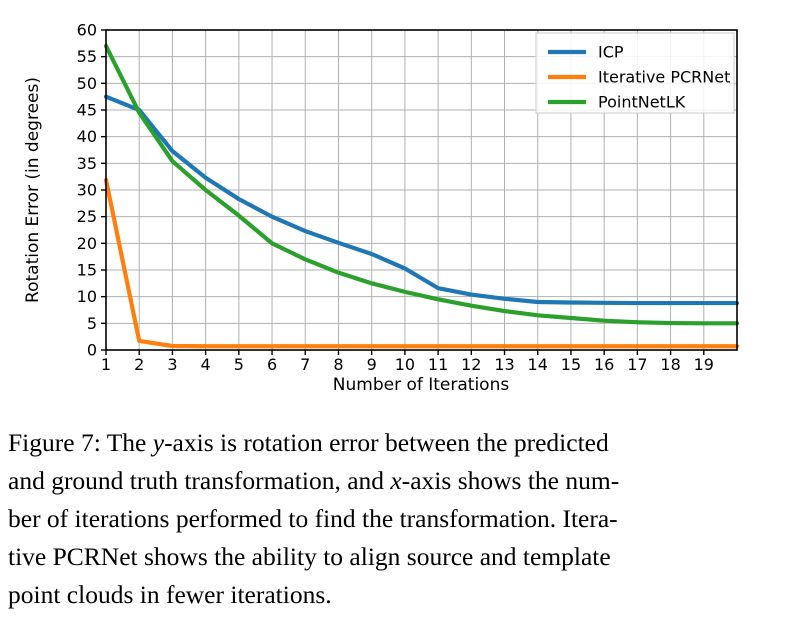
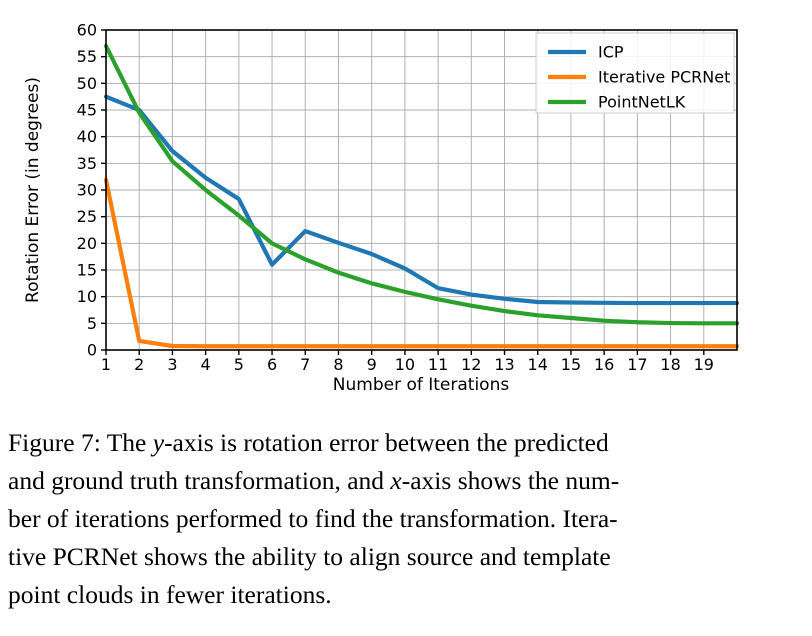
ICP/6: 25 -> 16
